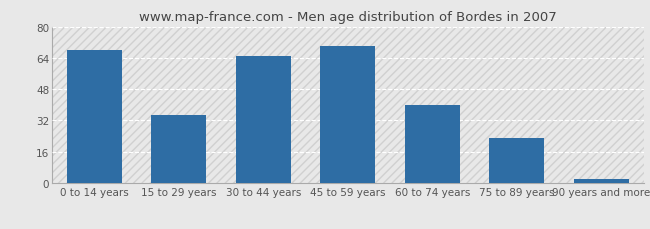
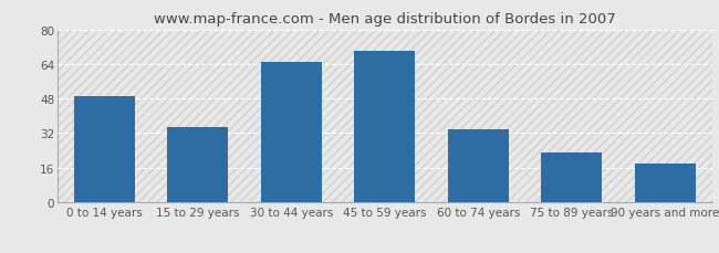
0 to 14 years: 68 -> 49
60 to 74 years: 40 -> 34
90 years and more: 2 -> 18
